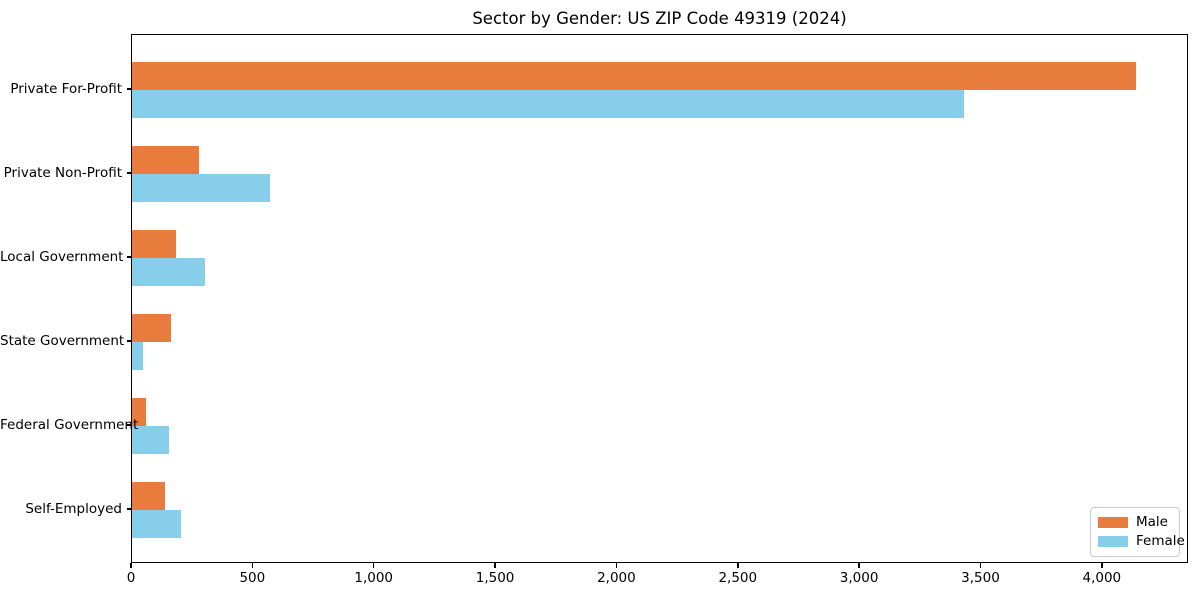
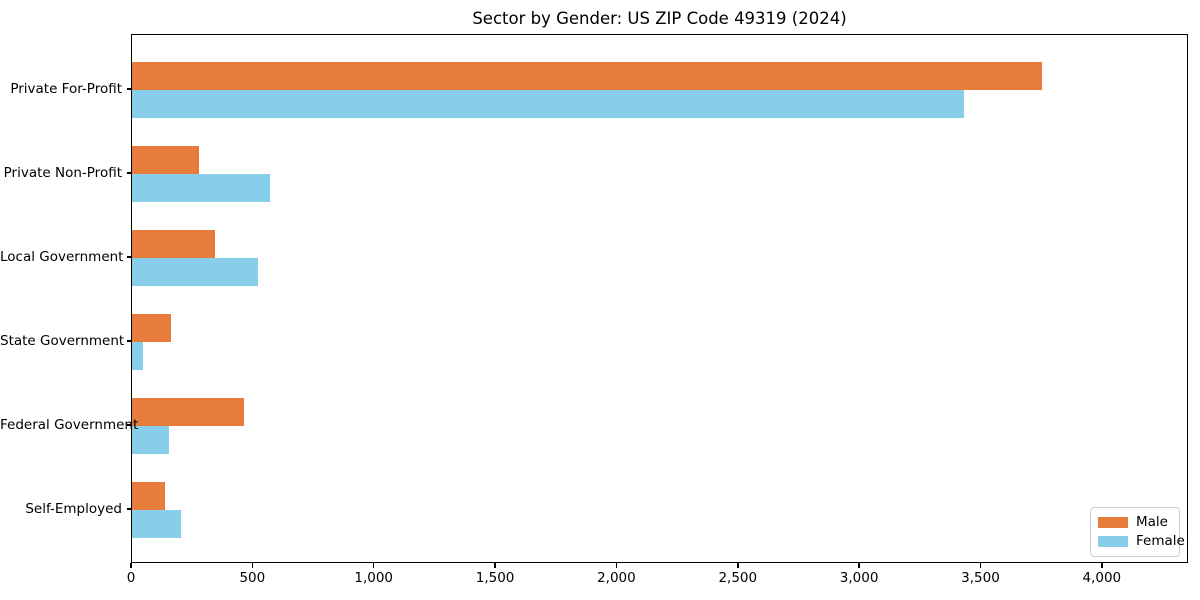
Male/Private For-Profit: 4140 -> 3750
Male/Local Government: 180 -> 340
Female/Local Government: 300 -> 520
Male/Federal Government: 60 -> 460
